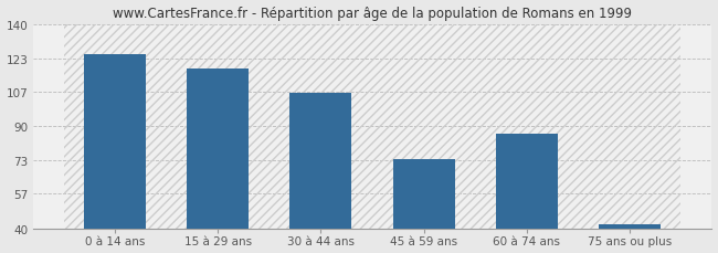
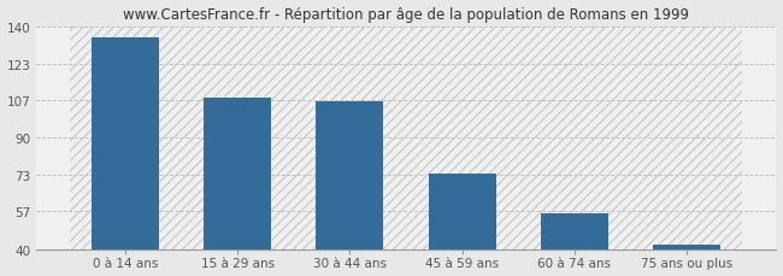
0 à 14 ans: 125 -> 135
15 à 29 ans: 118 -> 108
60 à 74 ans: 86 -> 56
